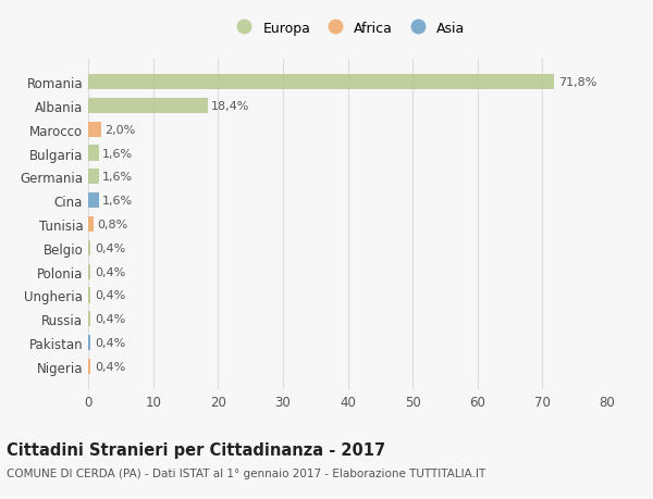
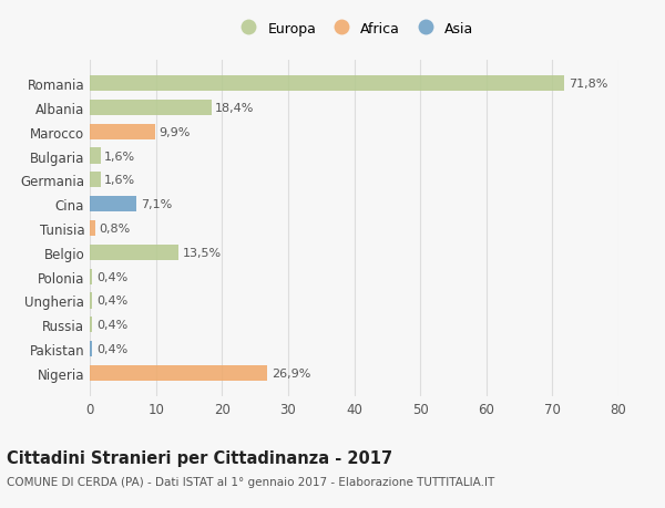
Marocco: 2,0% -> 9,9%
Cina: 1,6% -> 7,1%
Belgio: 0,4% -> 13,5%
Nigeria: 0,4% -> 26,9%
